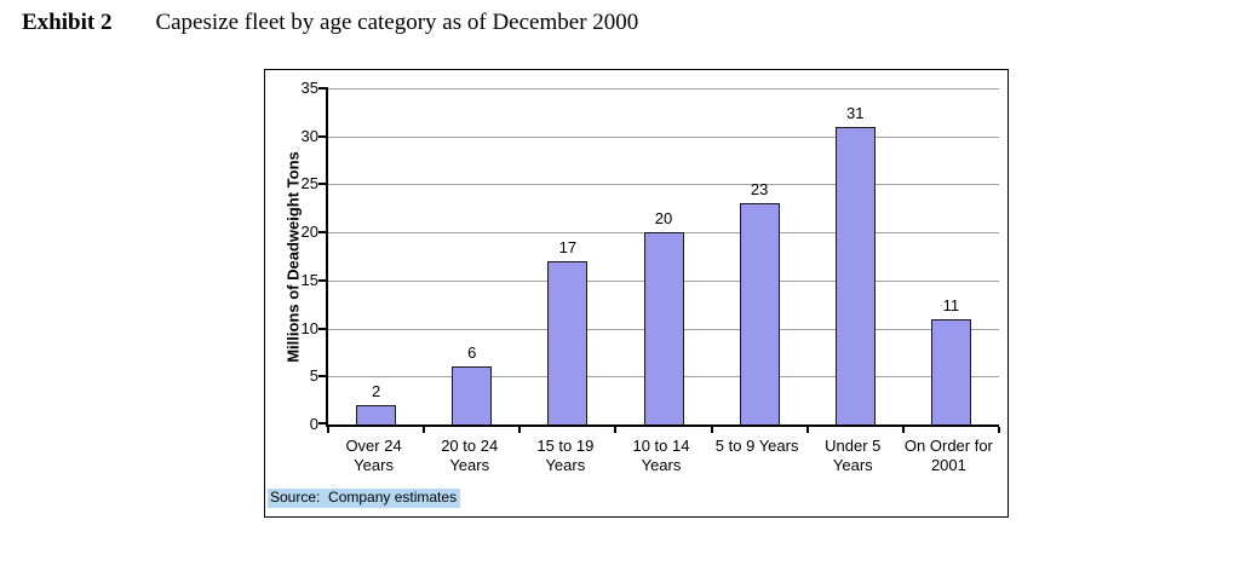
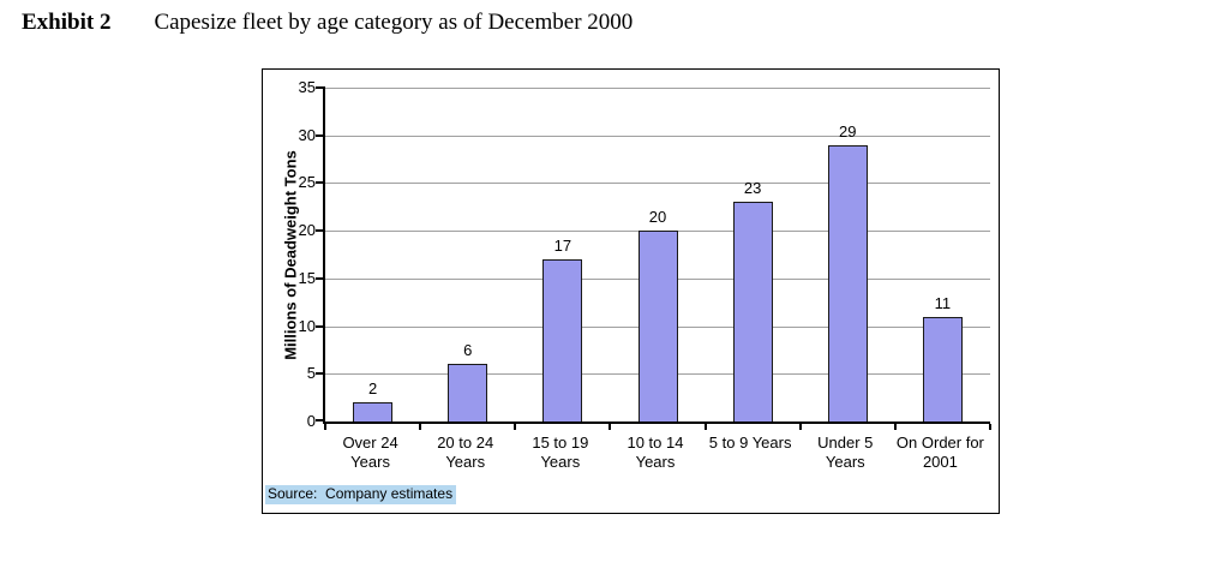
Under 5 Years: 31 -> 29
